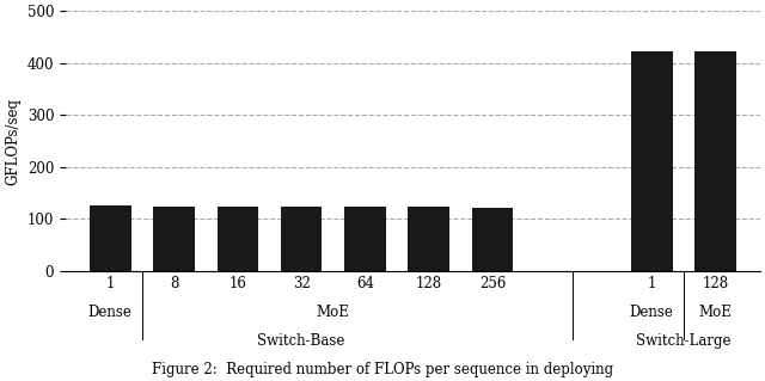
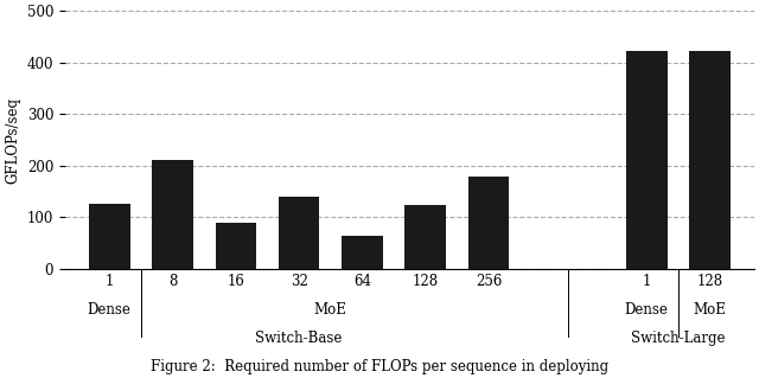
8: 124 -> 210
16: 123 -> 90
32: 123 -> 140
64: 123 -> 65
256: 122 -> 180
